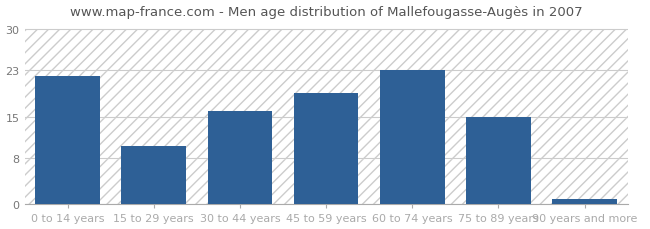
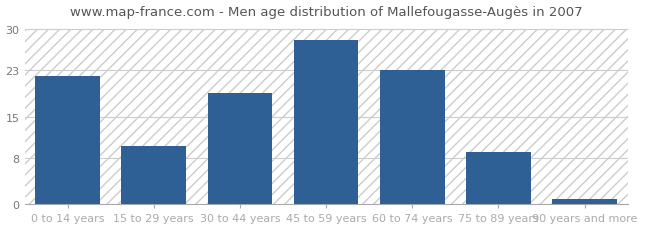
30 to 44 years: 16 -> 19
45 to 59 years: 19 -> 28
75 to 89 years: 15 -> 9
